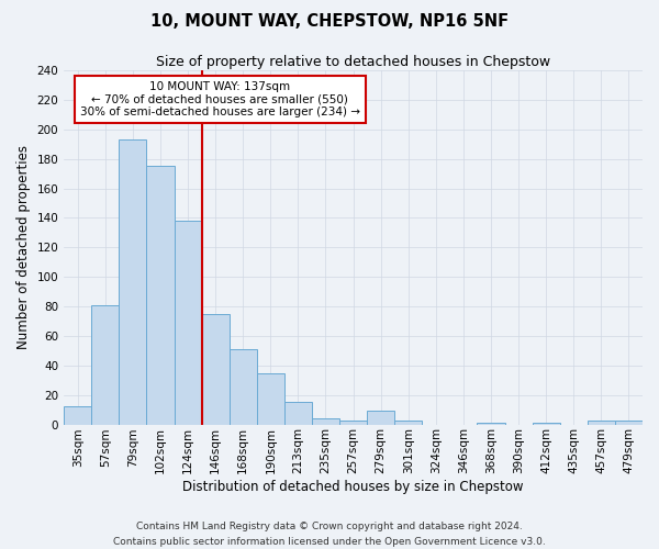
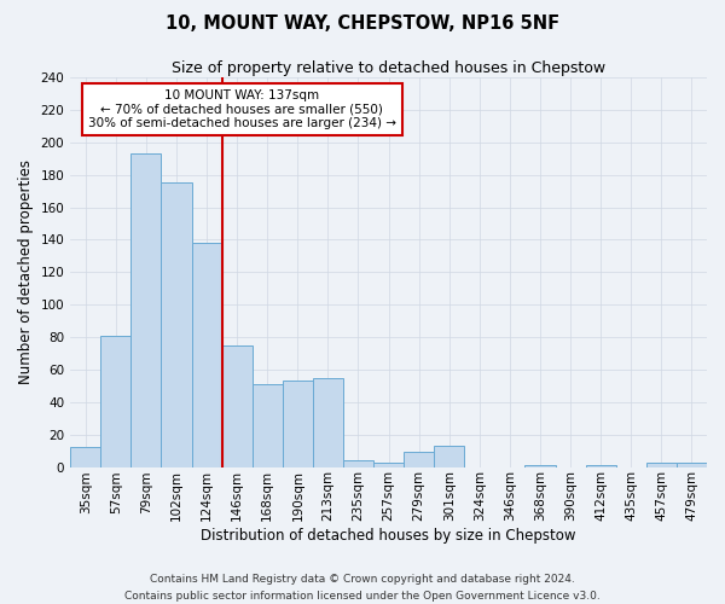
190sqm: 35 -> 53
213sqm: 15 -> 55
301sqm: 3 -> 13
